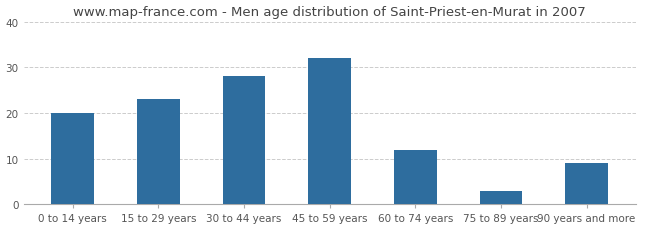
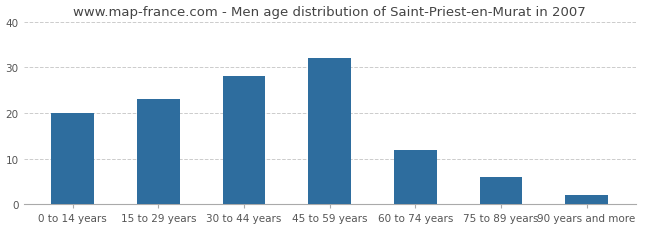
75 to 89 years: 3 -> 6
90 years and more: 9 -> 2
